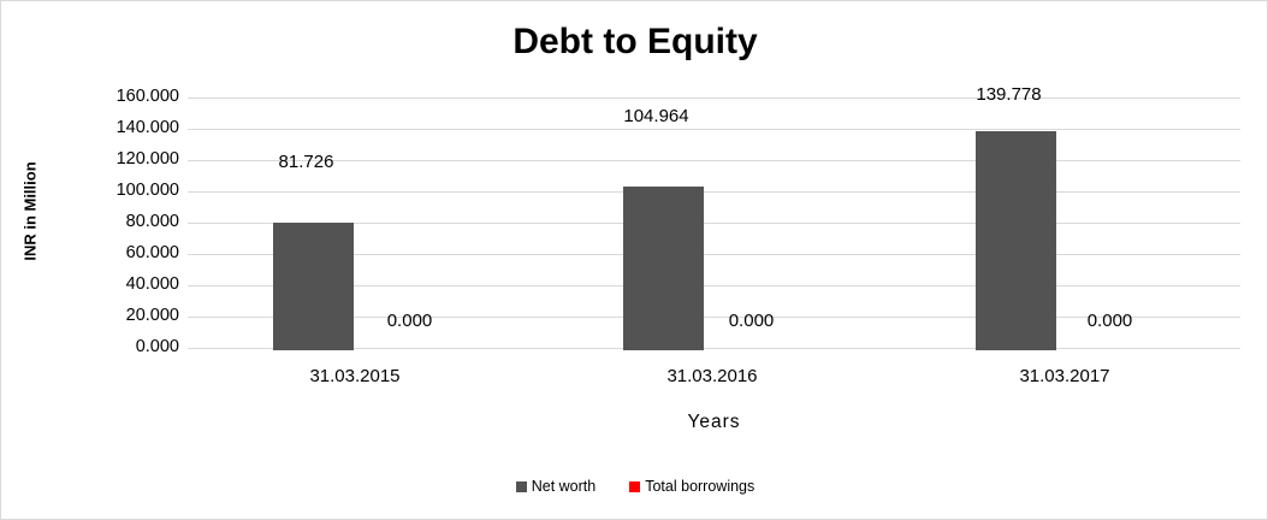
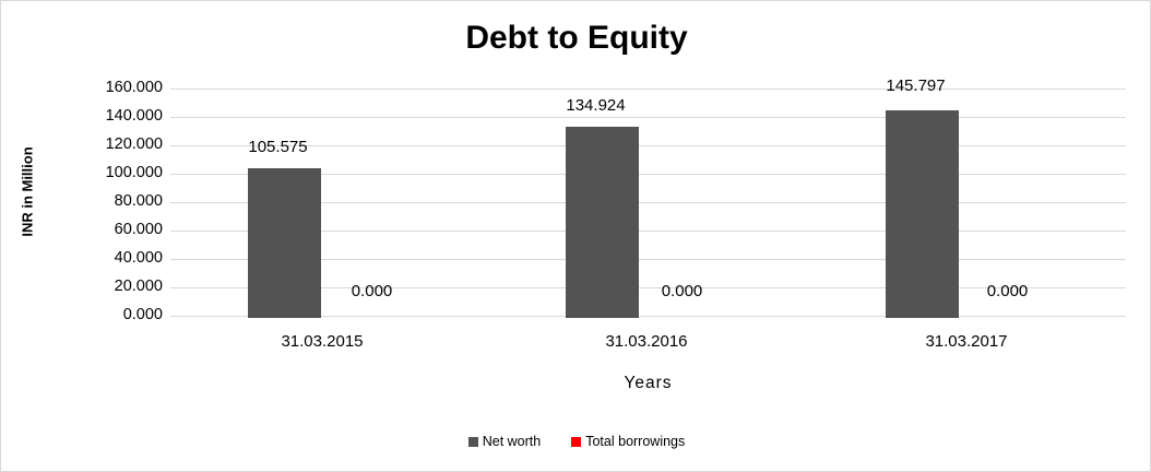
Net worth/31.03.2015: 81.726 -> 105.575
Net worth/31.03.2016: 104.964 -> 134.924
Net worth/31.03.2017: 139.778 -> 145.797
